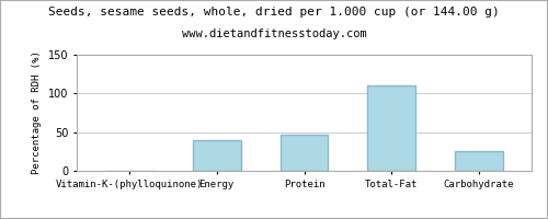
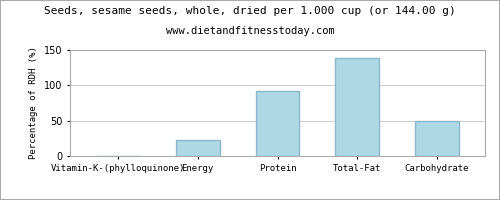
Energy: 40 -> 22
Protein: 46 -> 92
Total-Fat: 111 -> 138
Carbohydrate: 26 -> 50
